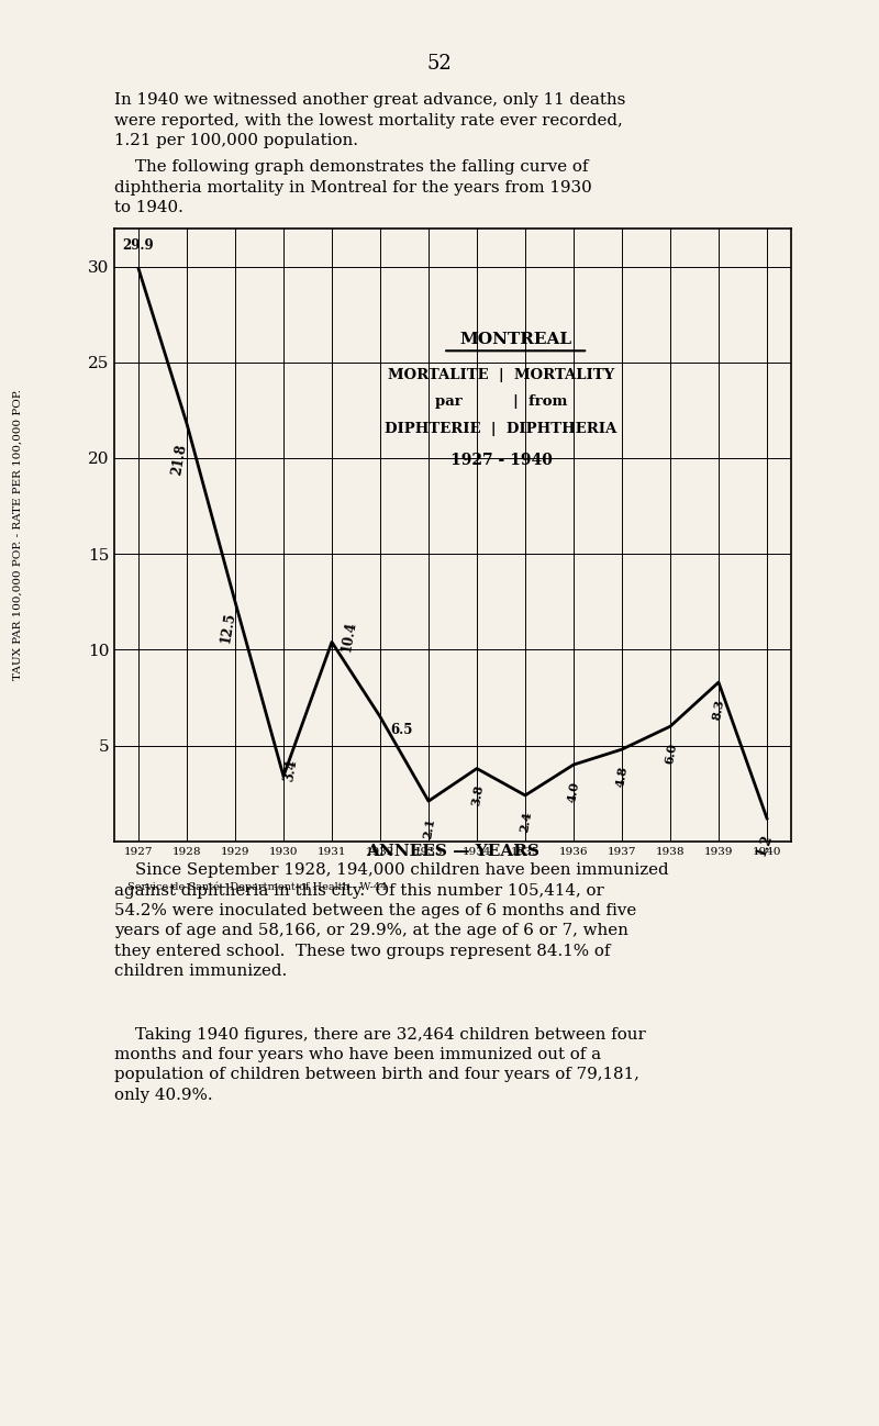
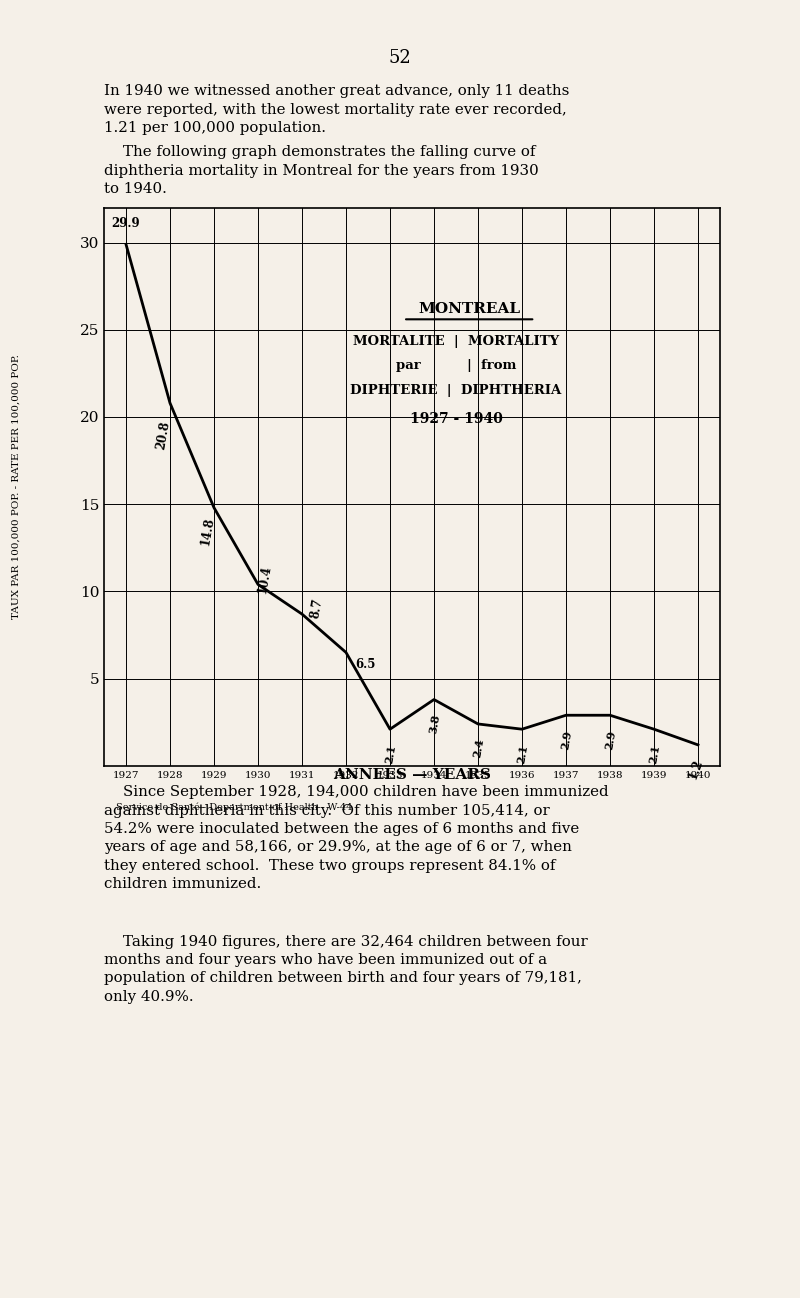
1928: 21.8 -> 20.8
1929: 12.5 -> 14.8
1930: 3.4 -> 10.4
1931: 10.4 -> 8.7
1936: 4.0 -> 2.1
1937: 4.8 -> 2.9
1938: 6.0 -> 2.9
1939: 8.3 -> 2.1
